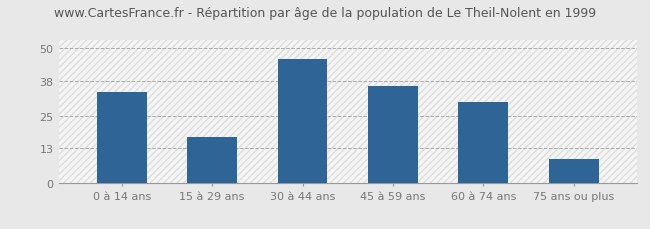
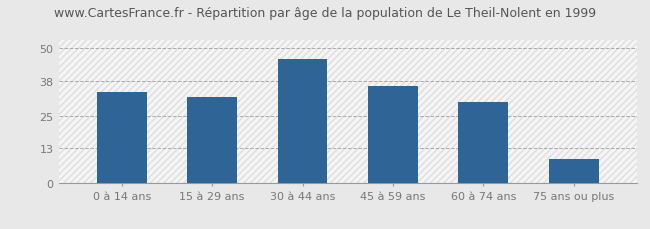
15 à 29 ans: 17 -> 32
